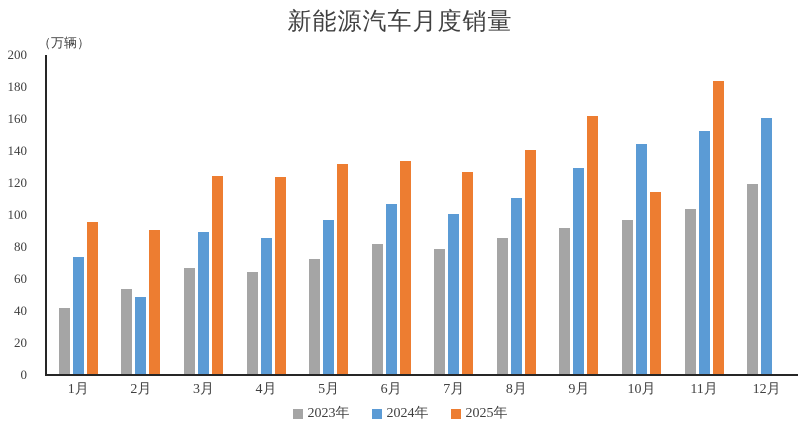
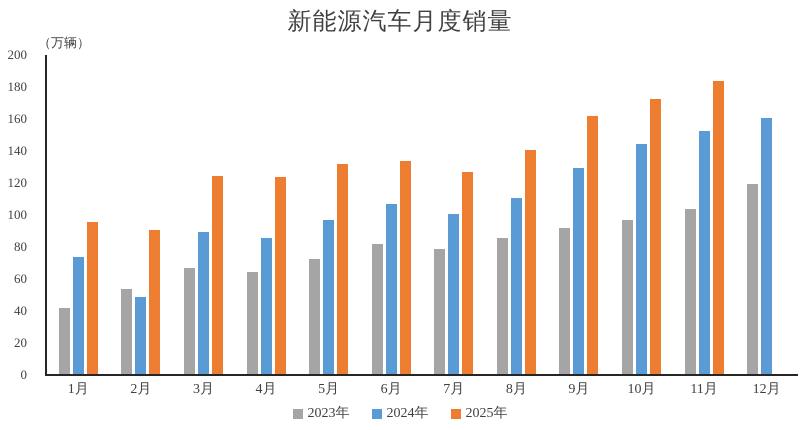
2025年/10月: 114 -> 172
